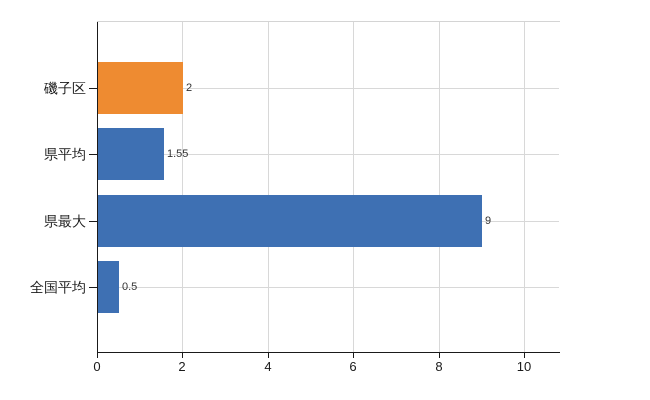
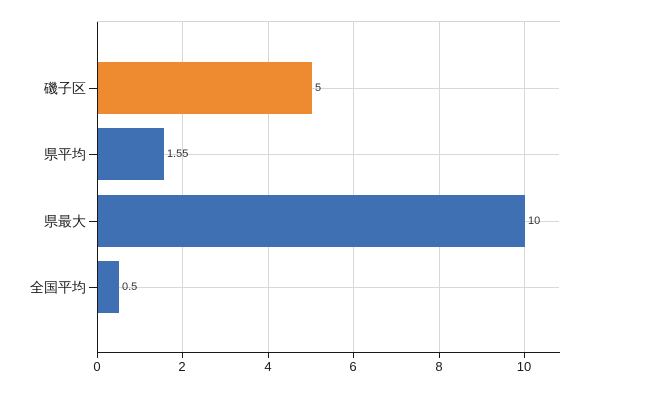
磯子区: 2 -> 5
県最大: 9 -> 10
